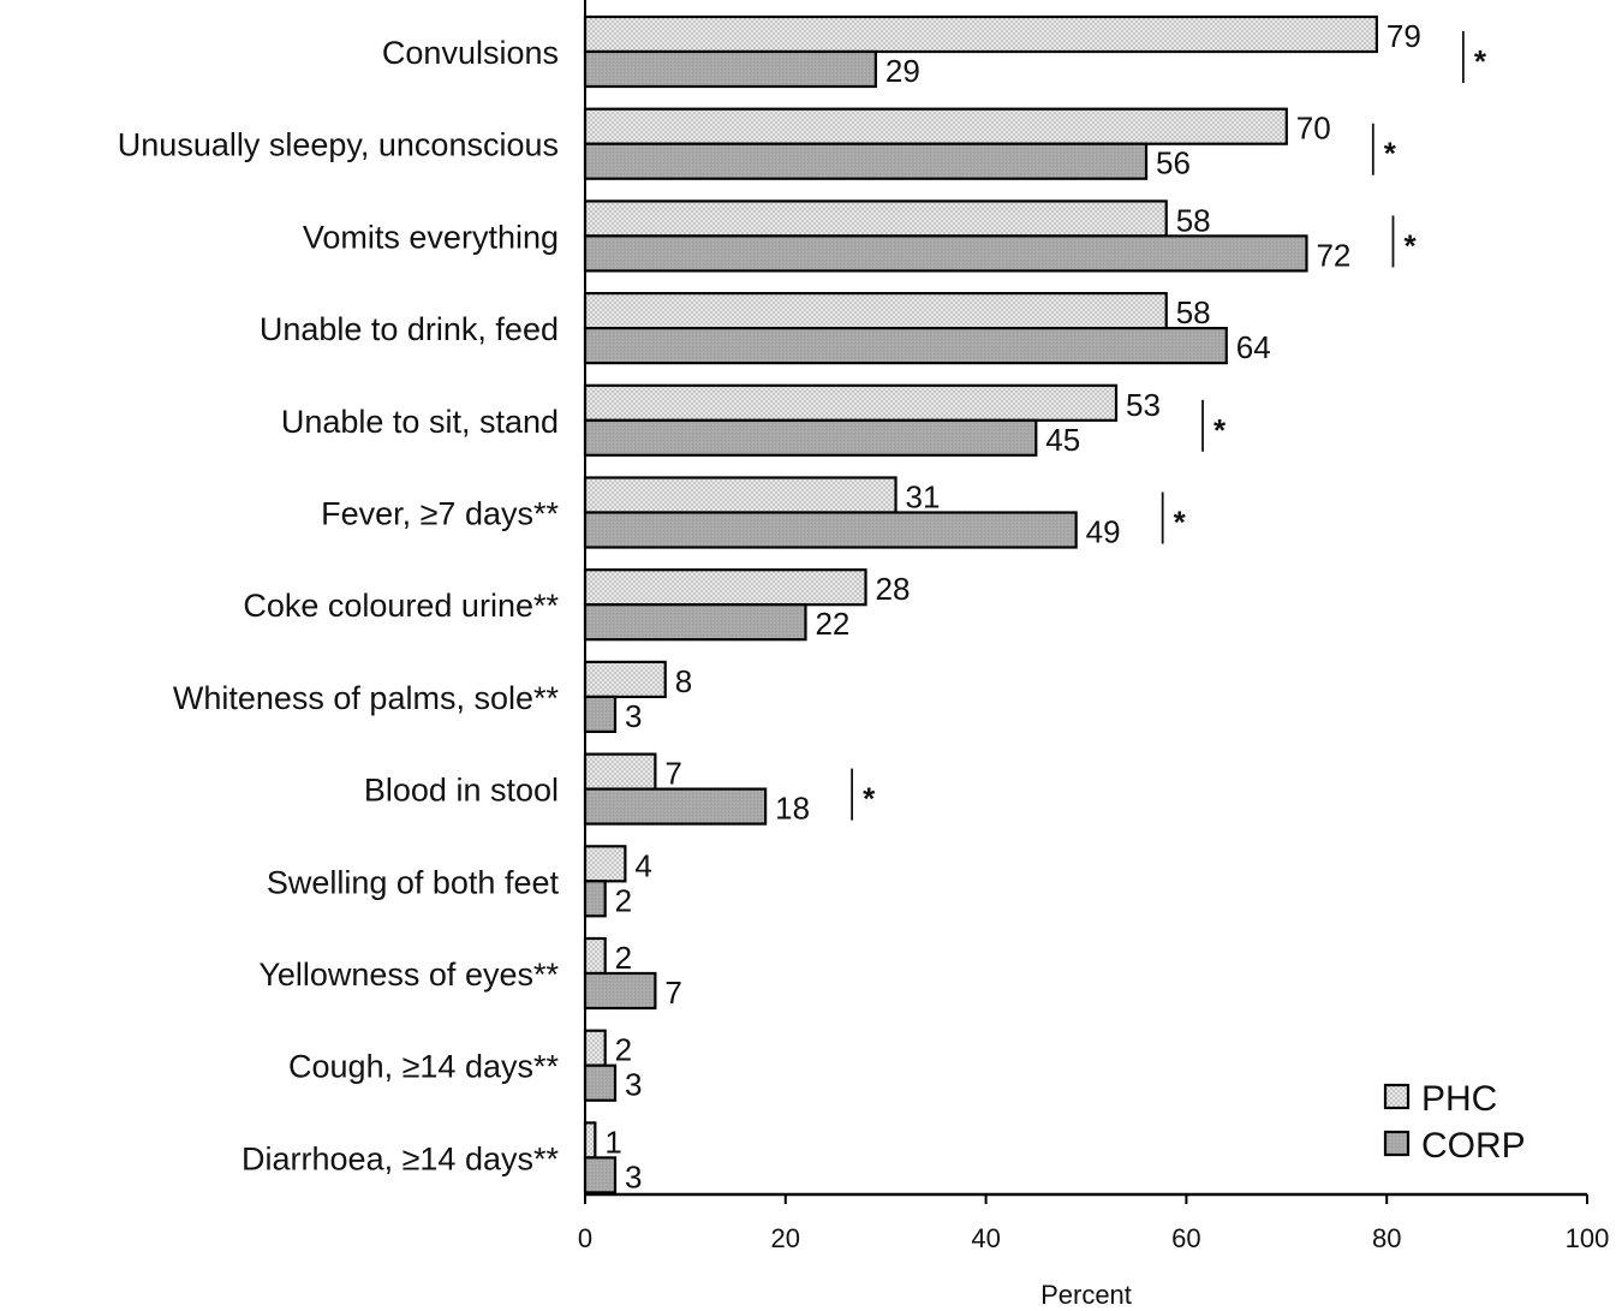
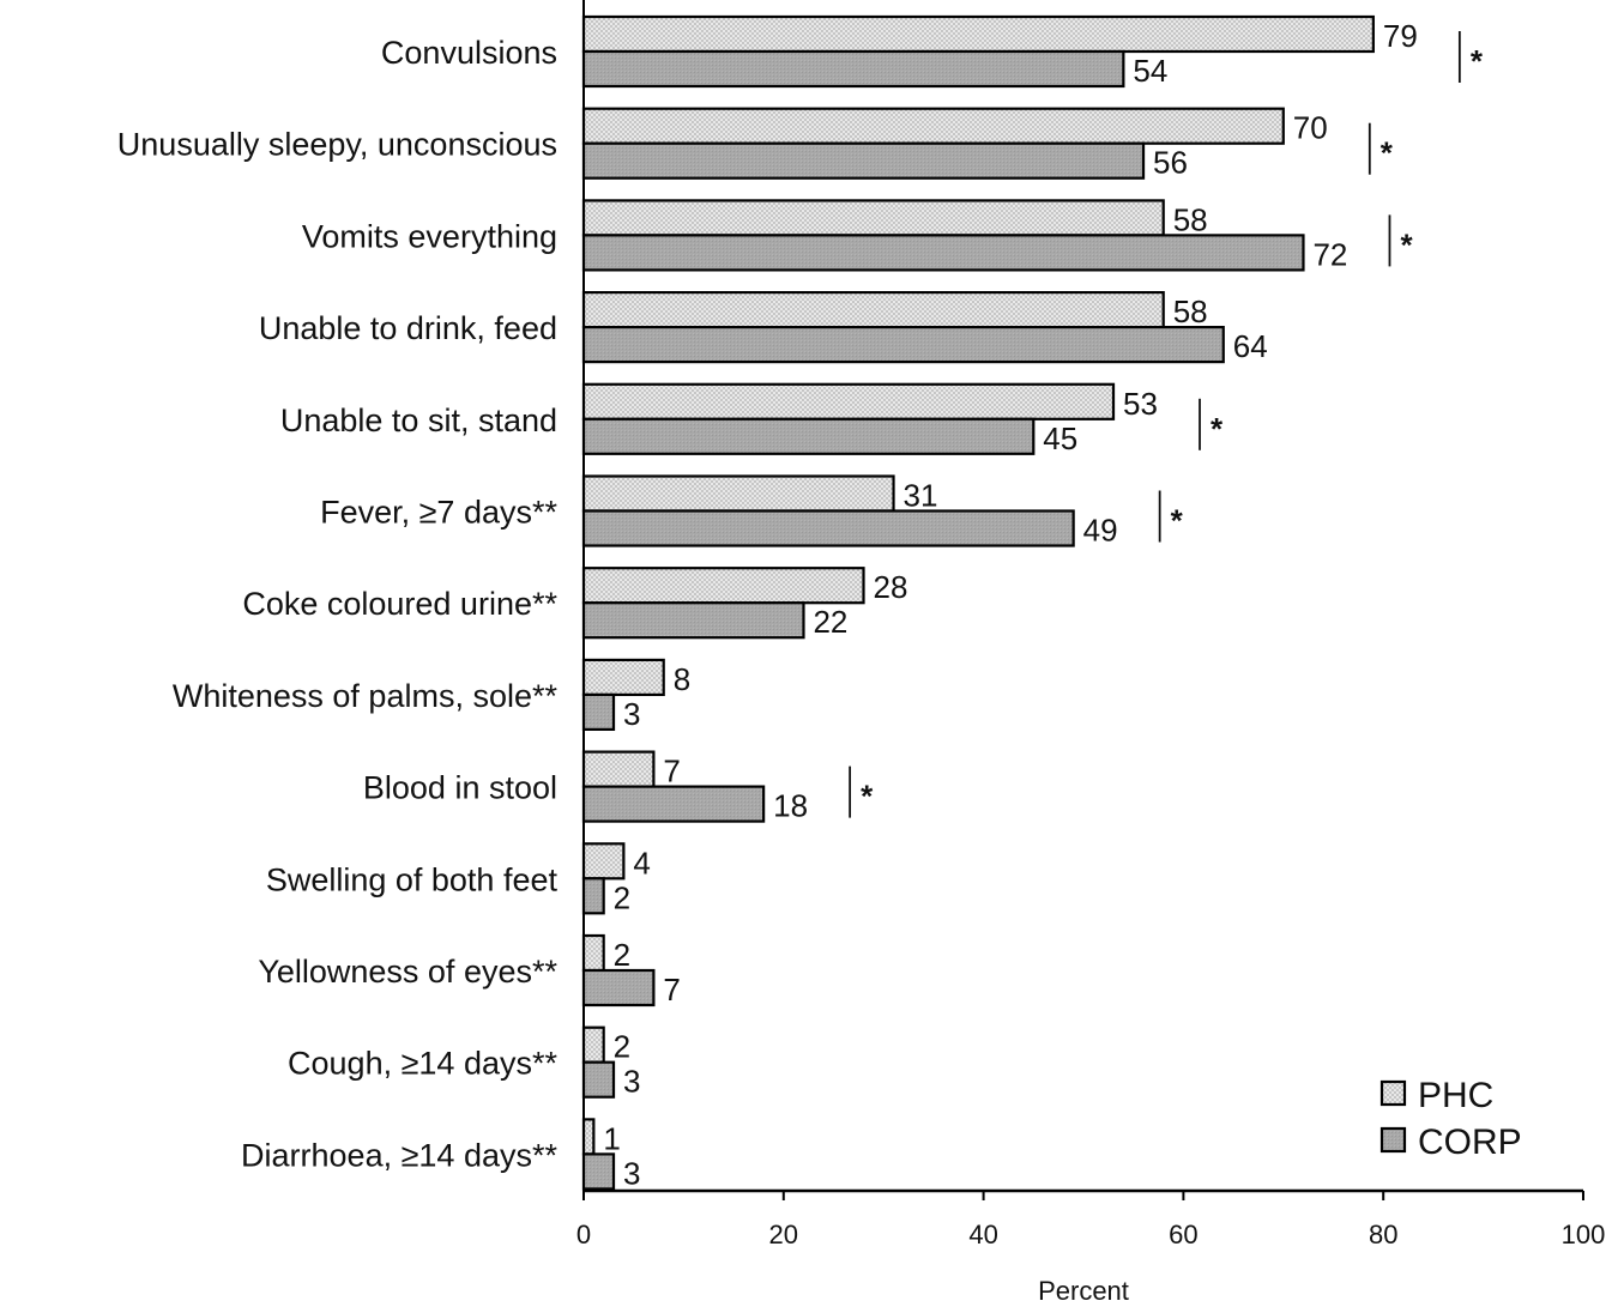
CORP/Convulsions: 29 -> 54
